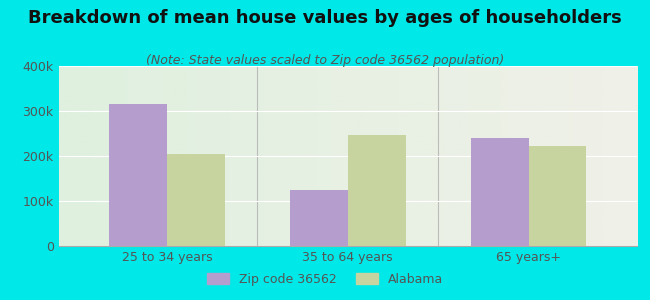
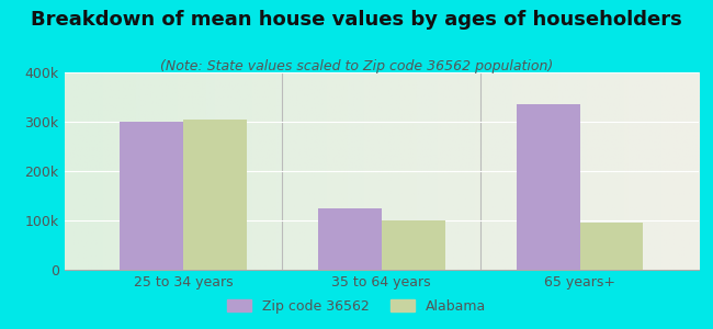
Zip code 36562/25 to 34 years: 315k -> 300k
Alabama/25 to 34 years: 205k -> 305k
Alabama/35 to 64 years: 247k -> 100k
Zip code 36562/65 years+: 240k -> 335k
Alabama/65 years+: 222k -> 95k
